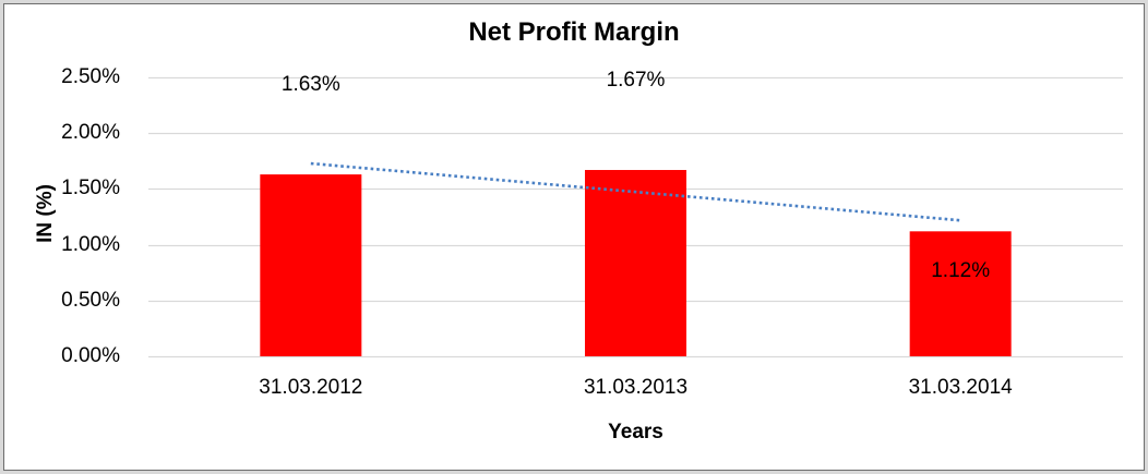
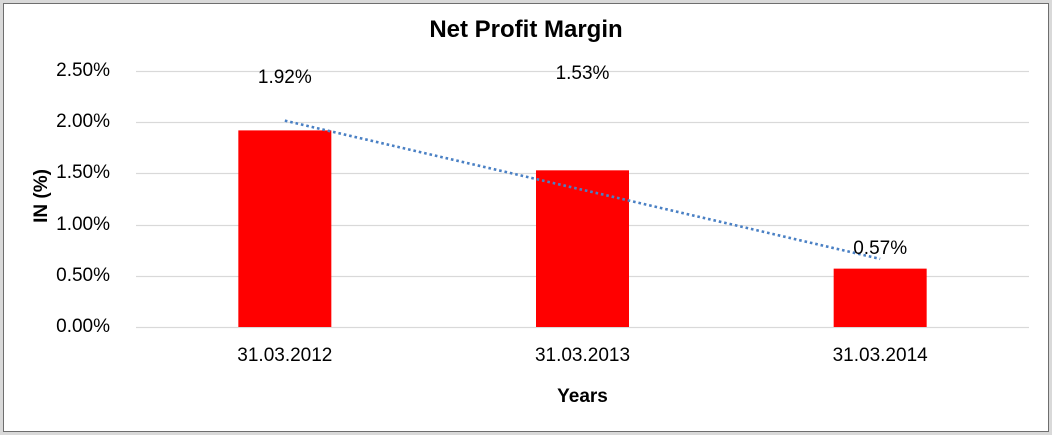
31.03.2012: 1.63% -> 1.92%
31.03.2013: 1.67% -> 1.53%
31.03.2014: 1.12% -> 0.57%
